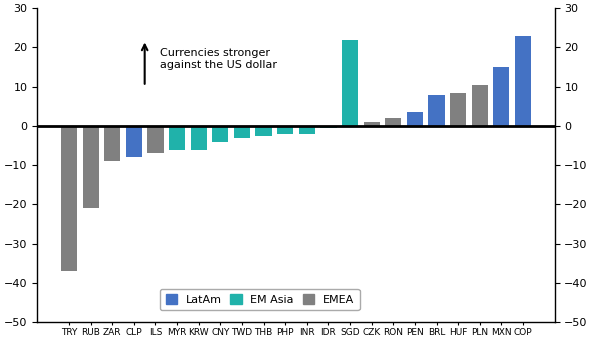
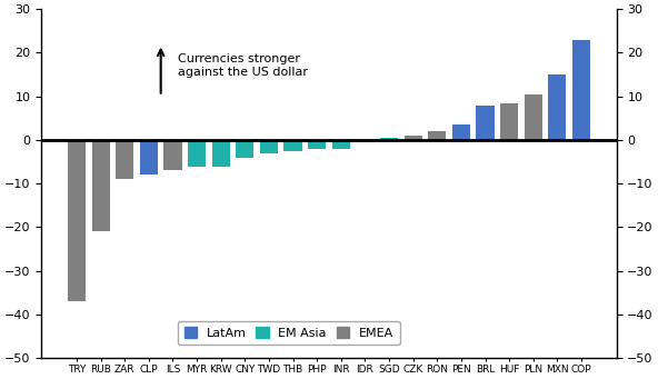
SGD: 22.0 -> 0.5
